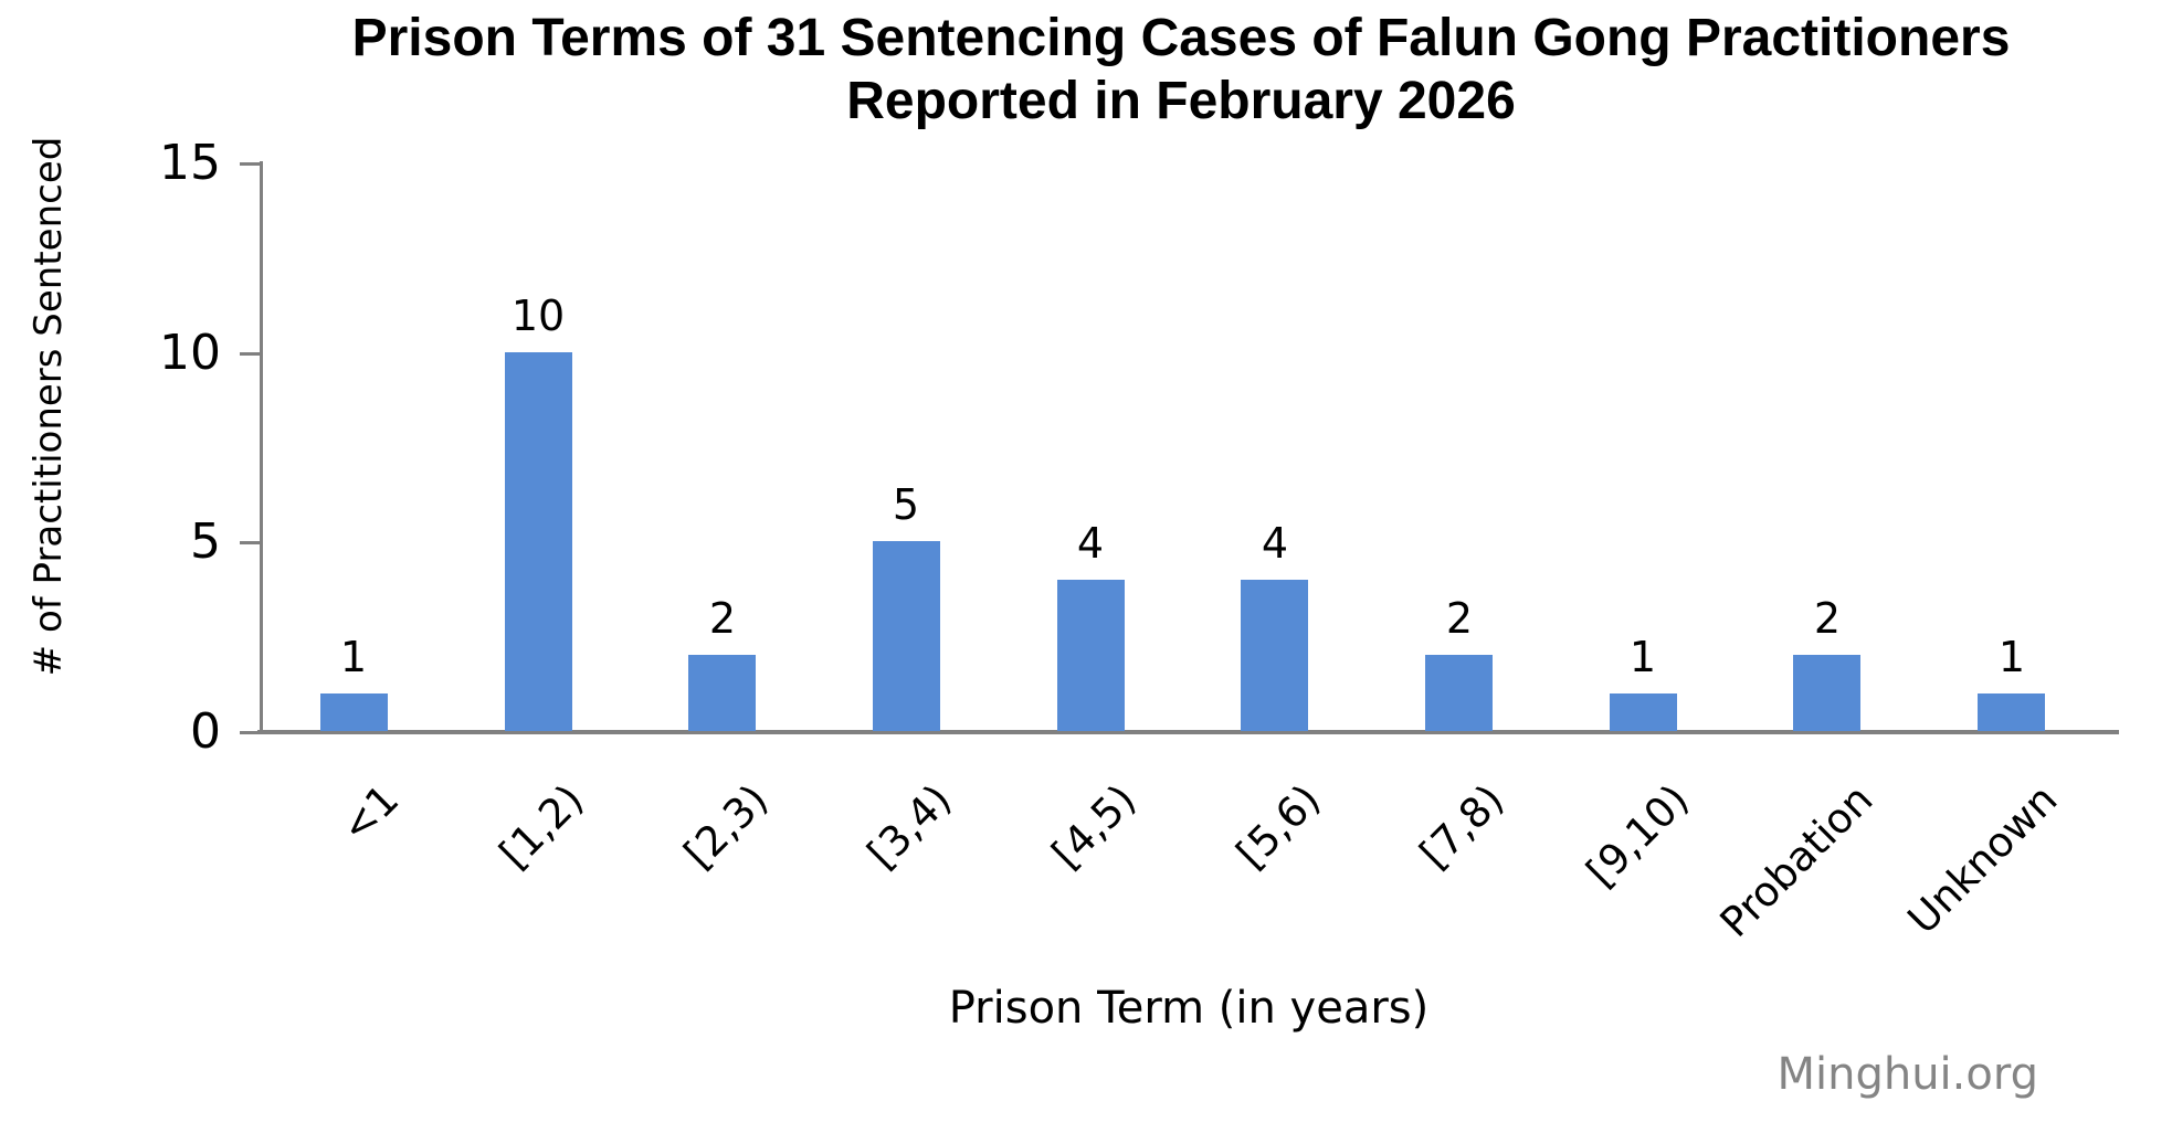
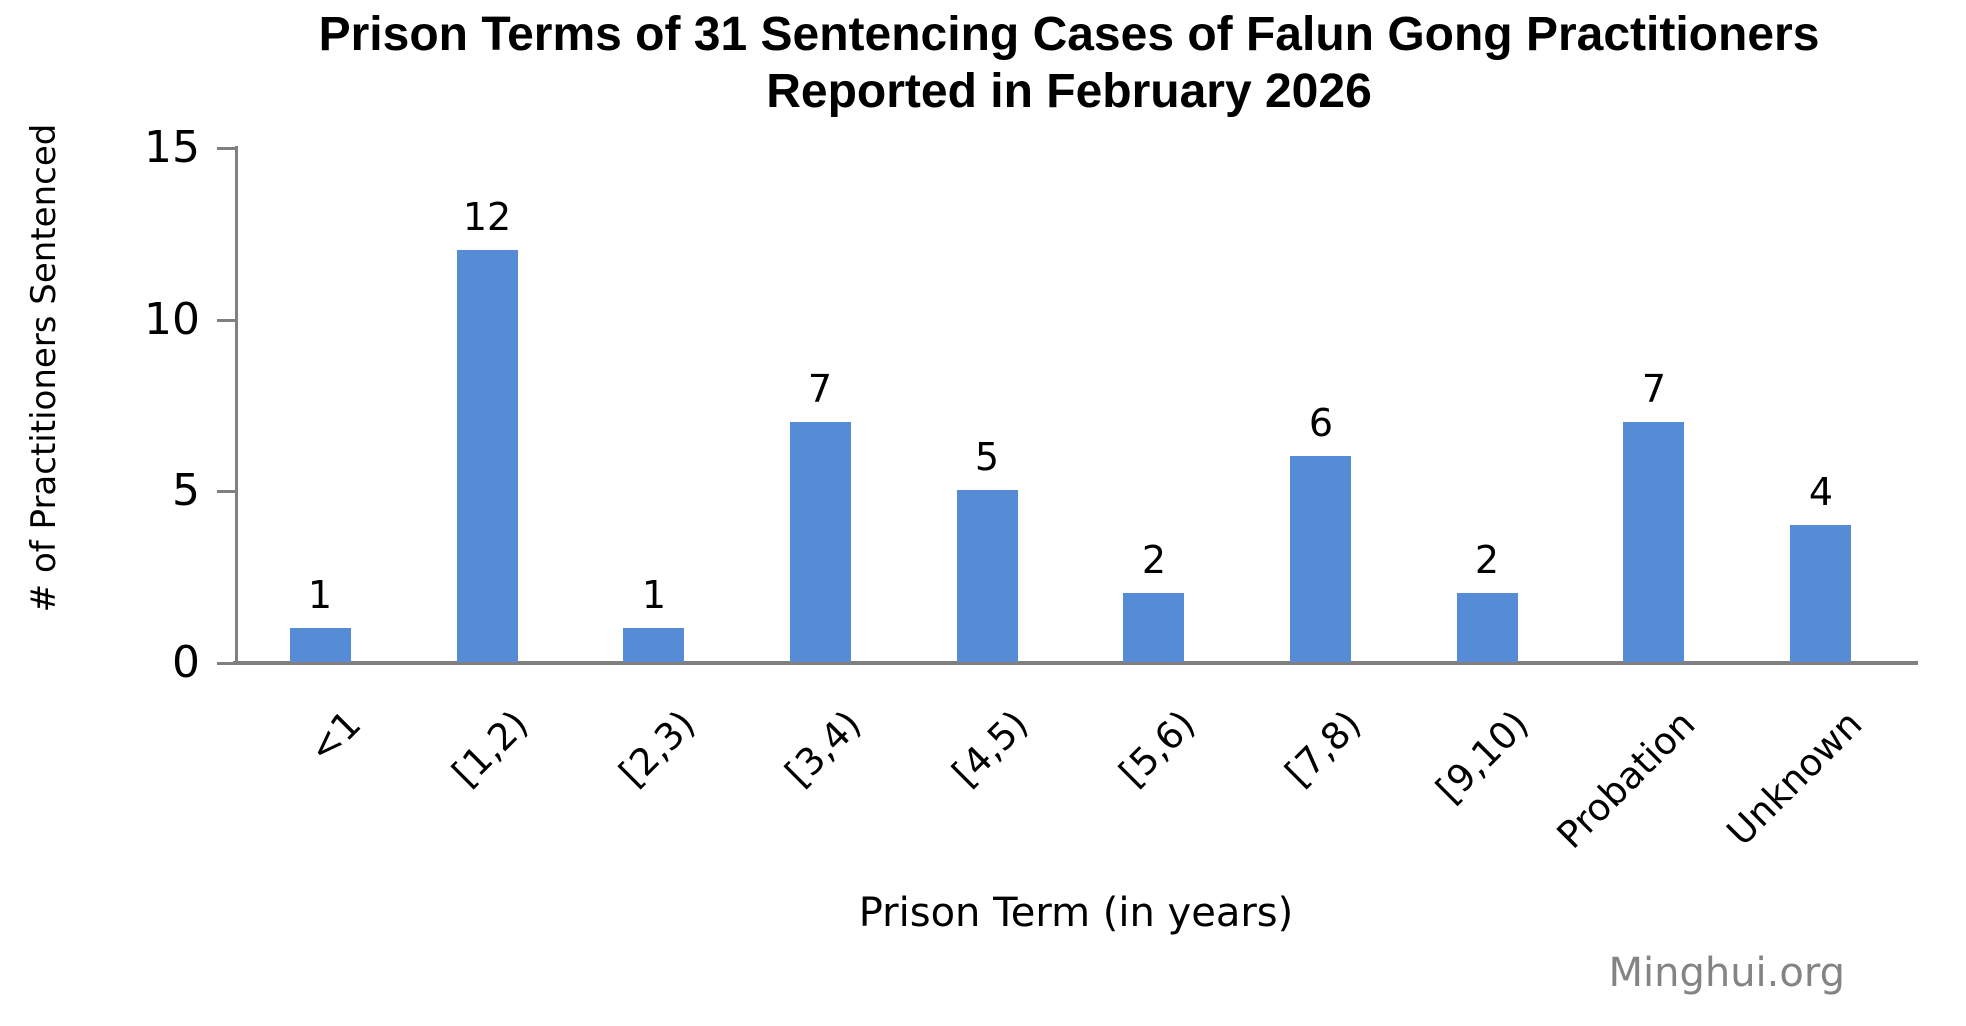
[1,2): 10 -> 12
[2,3): 2 -> 1
[3,4): 5 -> 7
[4,5): 4 -> 5
[5,6): 4 -> 2
[7,8): 2 -> 6
[9,10): 1 -> 2
Probation: 2 -> 7
Unknown: 1 -> 4
